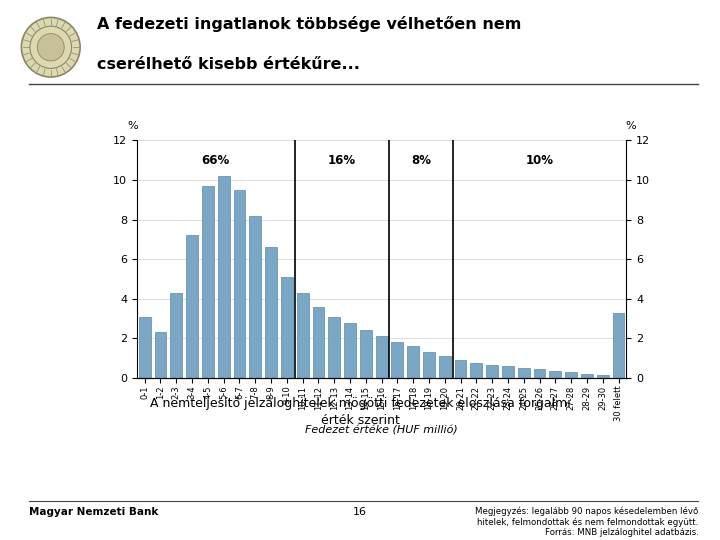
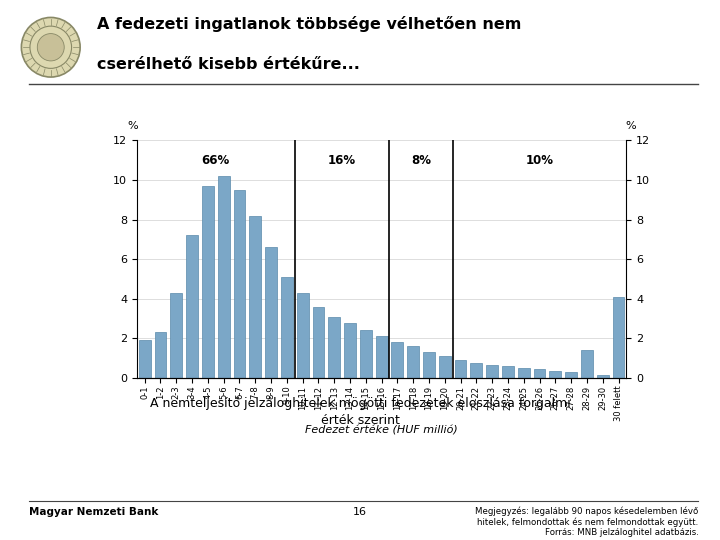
0-1: 3.1 -> 1.9
28-29: 0.2 -> 1.4
30 felett: 3.3 -> 4.1
